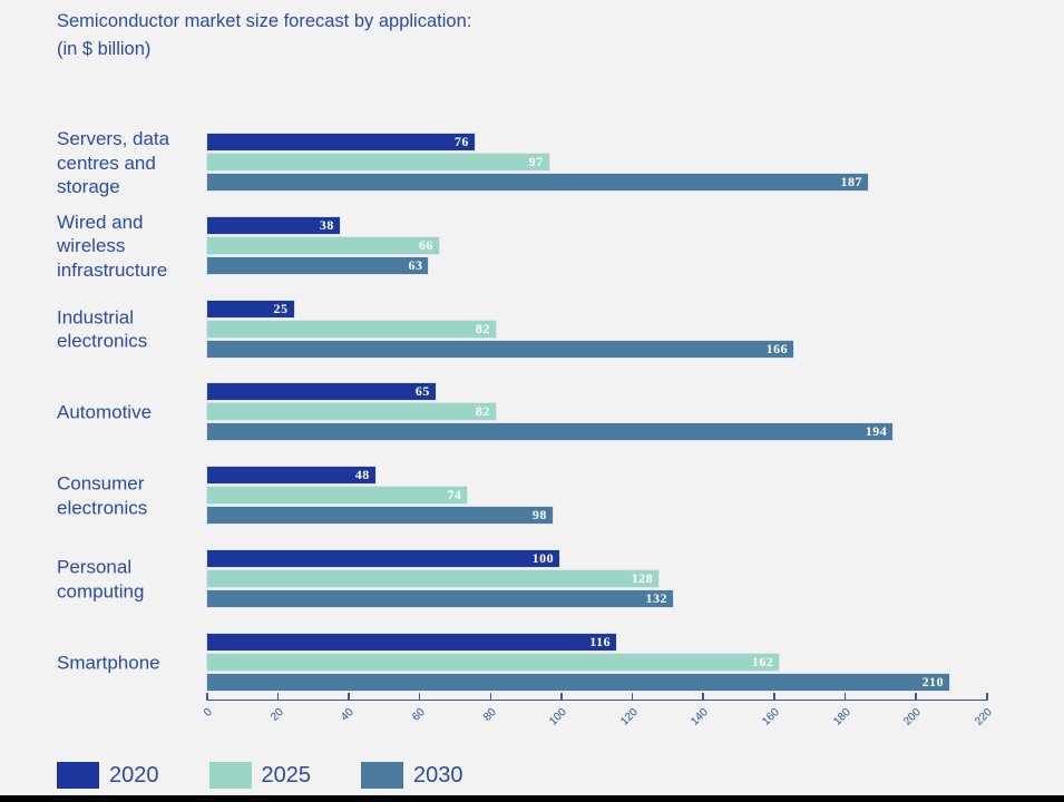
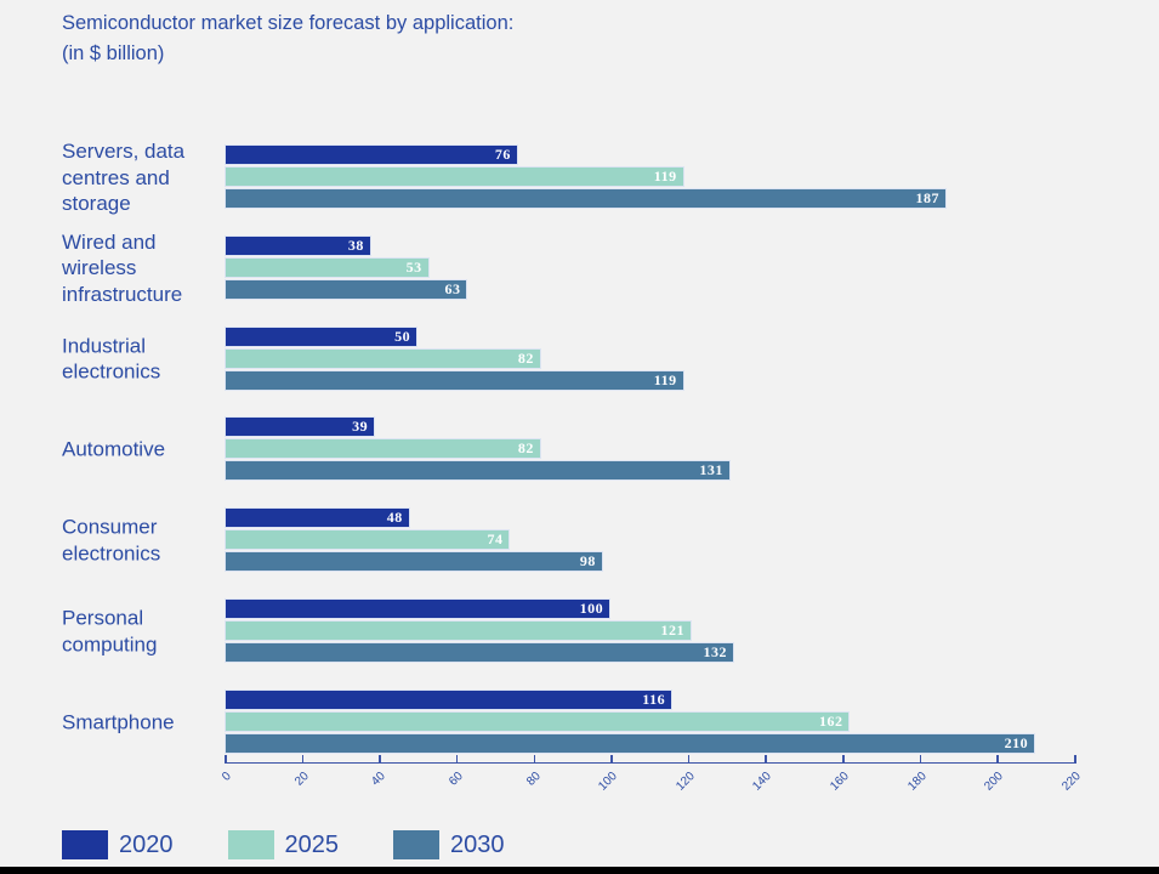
2025/Servers, data centres and storage: 97 -> 119
2025/Wired and wireless infrastructure: 66 -> 53
2020/Industrial electronics: 25 -> 50
2030/Industrial electronics: 166 -> 119
2020/Automotive: 65 -> 39
2030/Automotive: 194 -> 131
2025/Personal computing: 128 -> 121
